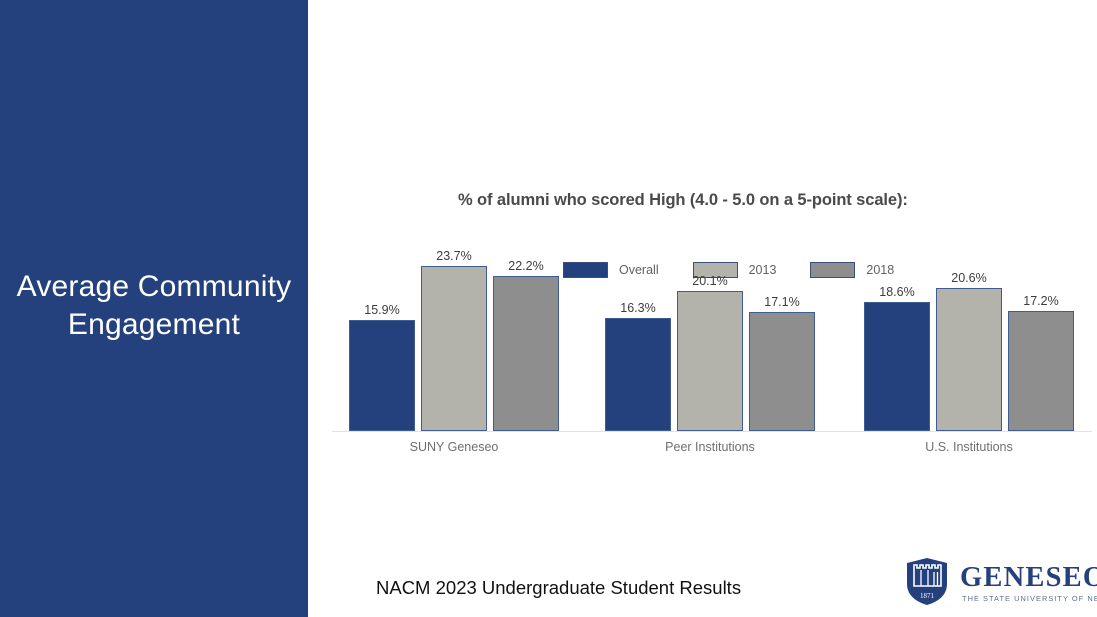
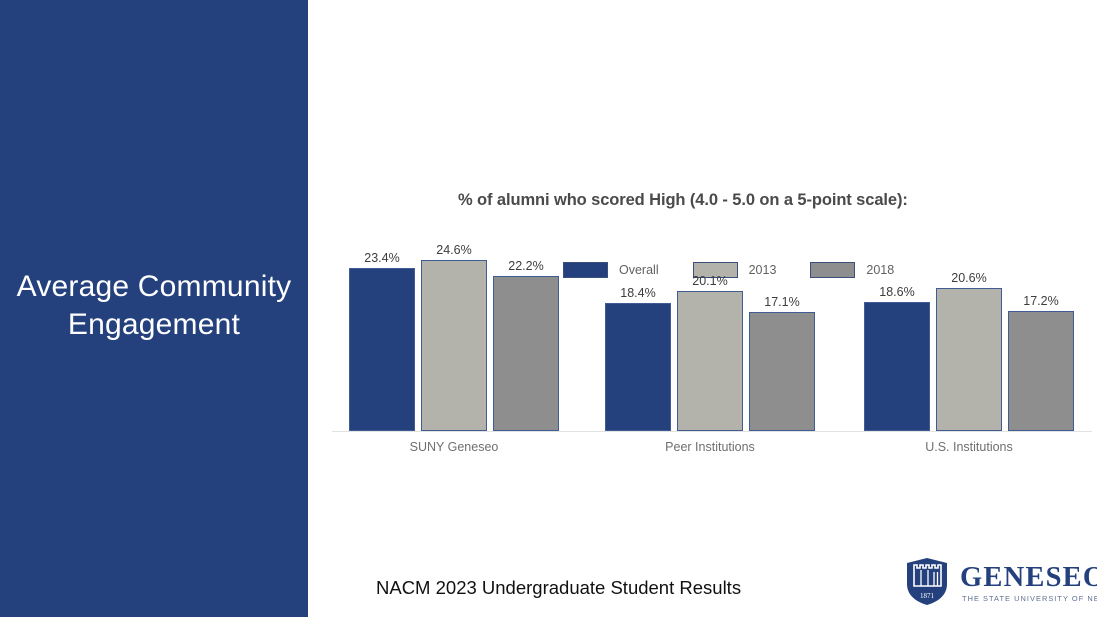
Overall/SUNY Geneseo: 15.9% -> 23.4%
2013/SUNY Geneseo: 23.7% -> 24.6%
Overall/Peer Institutions: 16.3% -> 18.4%
